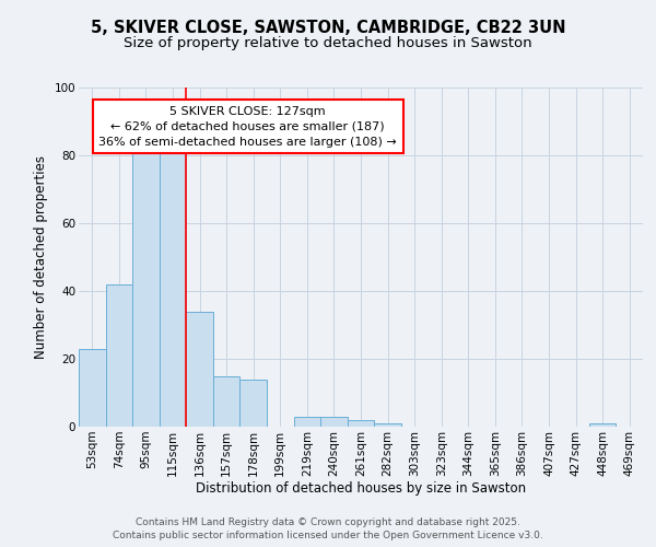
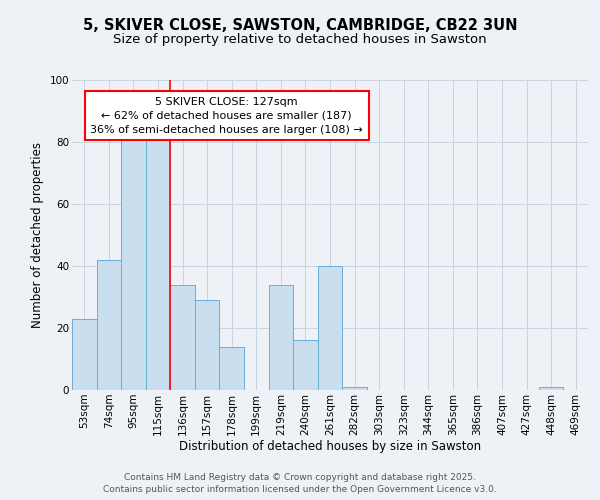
157sqm: 15 -> 29
219sqm: 3 -> 34
240sqm: 3 -> 16
261sqm: 2 -> 40
